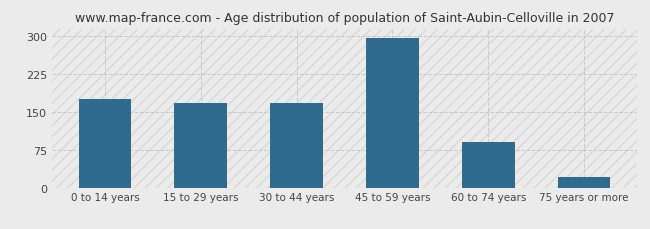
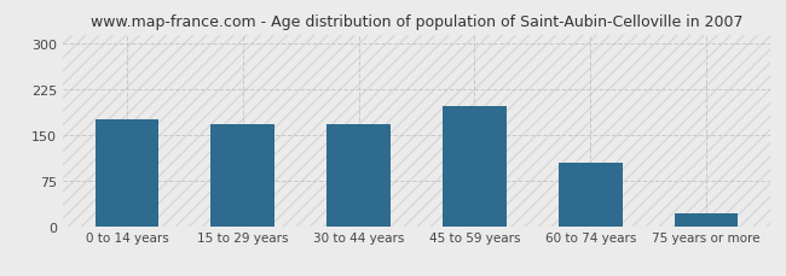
45 to 59 years: 297 -> 198
60 to 74 years: 90 -> 104
